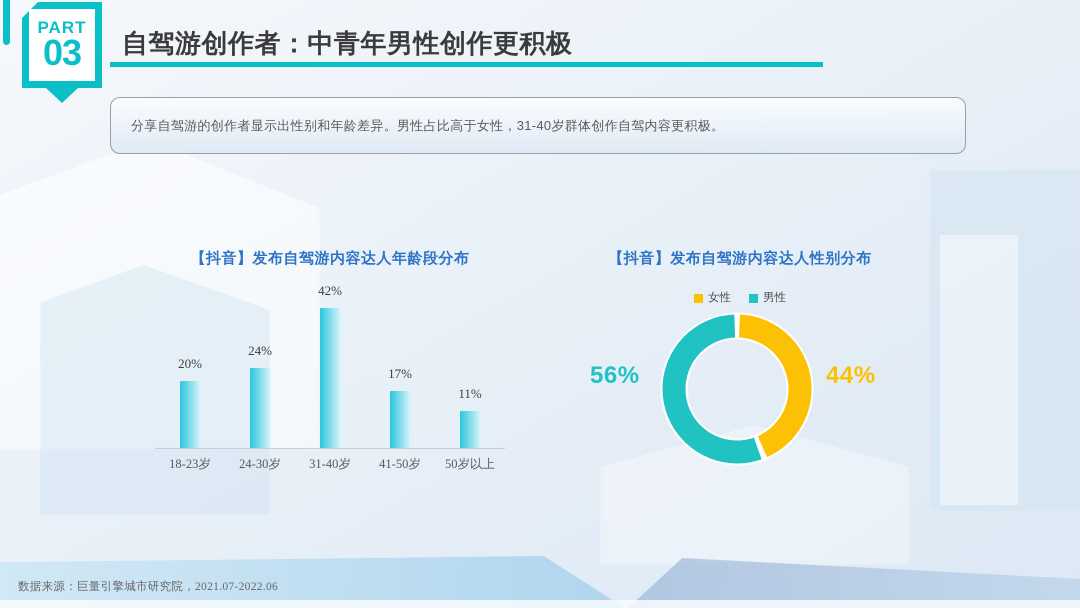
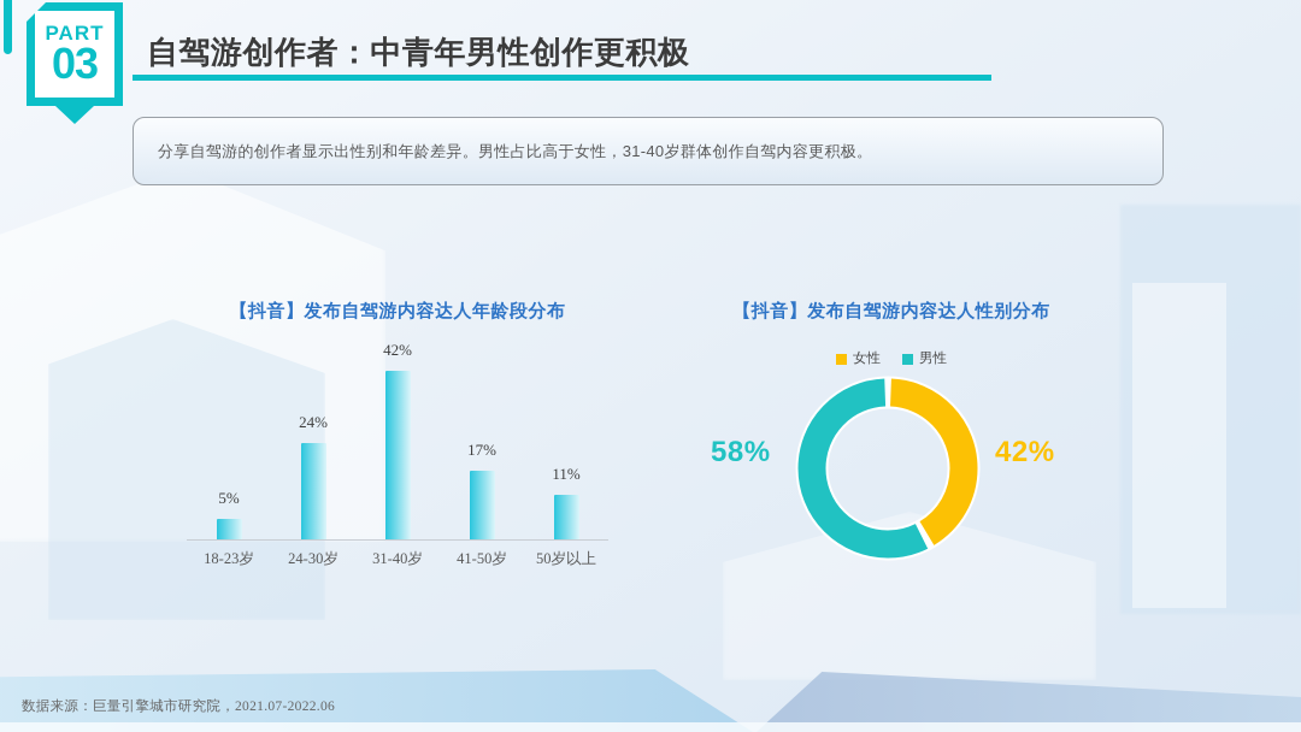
【抖音】发布自驾游内容达人年龄段分布/18-23岁: 20% -> 5%
【抖音】发布自驾游内容达人性别分布/女性: 44% -> 42%
【抖音】发布自驾游内容达人性别分布/男性: 56% -> 58%
